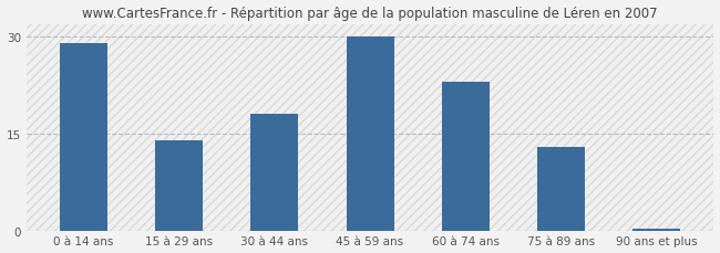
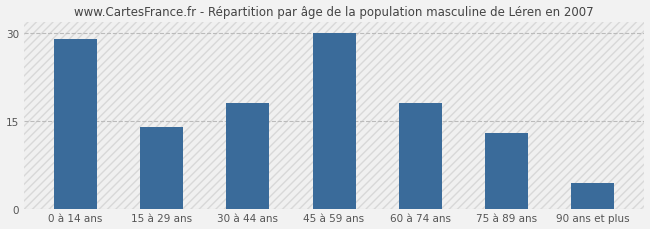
60 à 74 ans: 23.0 -> 18.0
90 ans et plus: 0.3 -> 4.4
